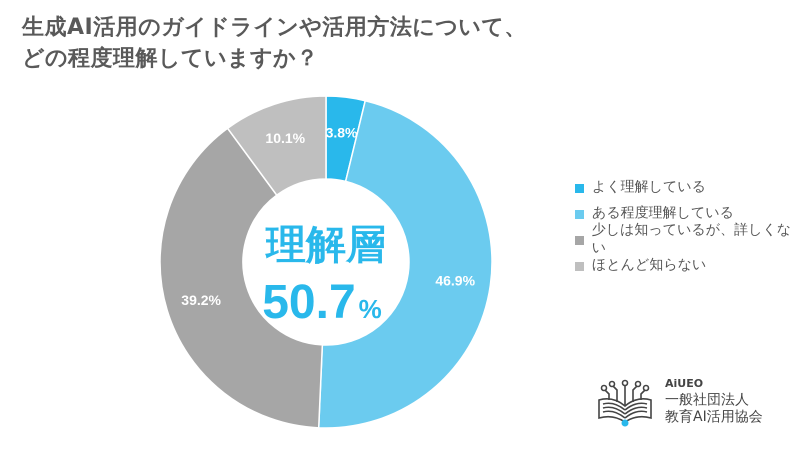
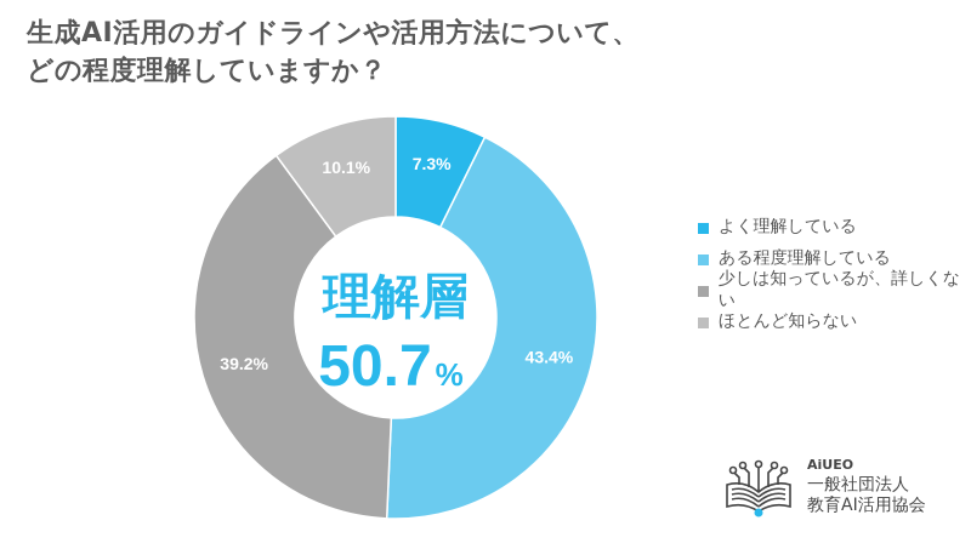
よく理解している: 3.8% -> 7.3%
ある程度理解している: 46.9% -> 43.4%
